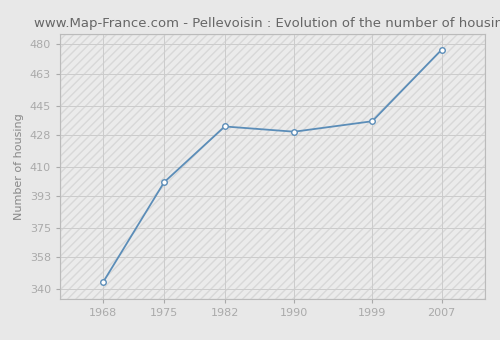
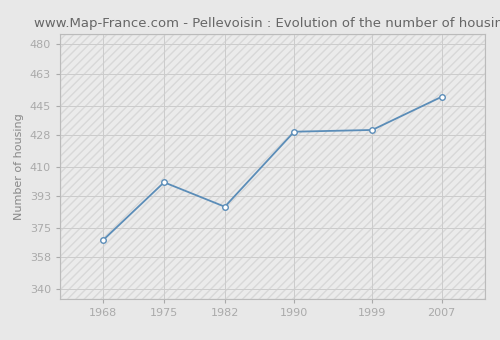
1968: 344 -> 368
1982: 433 -> 387
1999: 436 -> 431
2007: 477 -> 450
